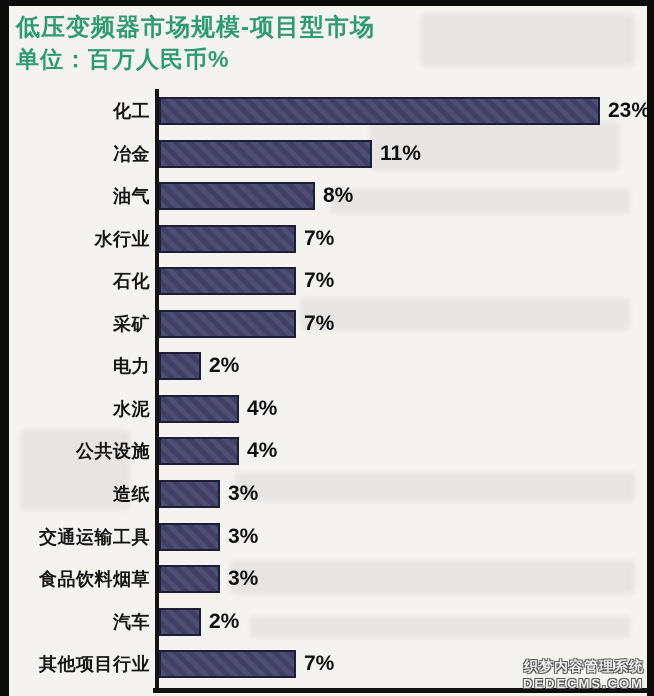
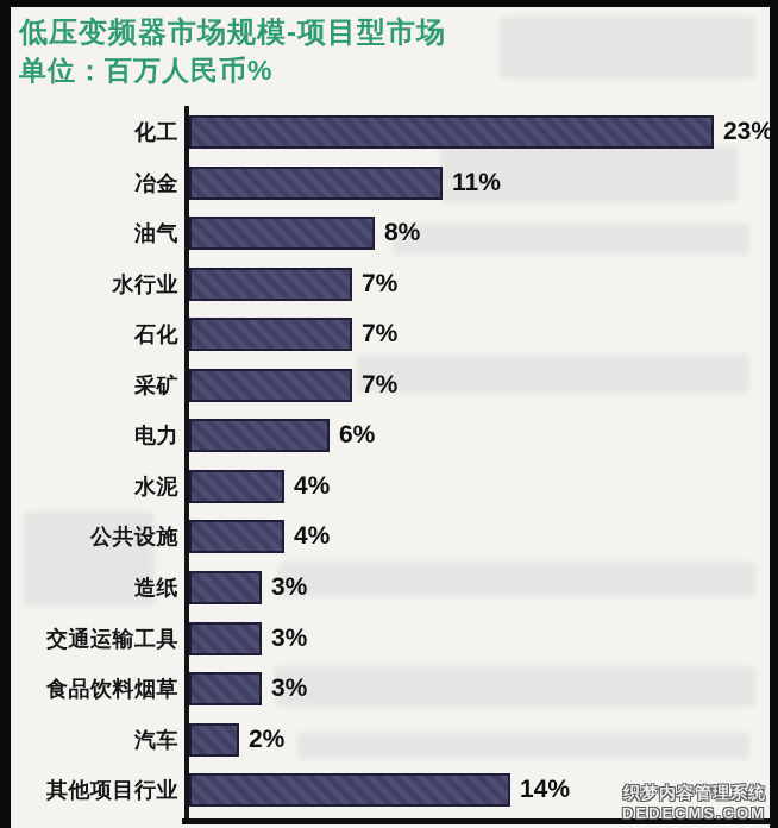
电力: 2% -> 6%
其他项目行业: 7% -> 14%
